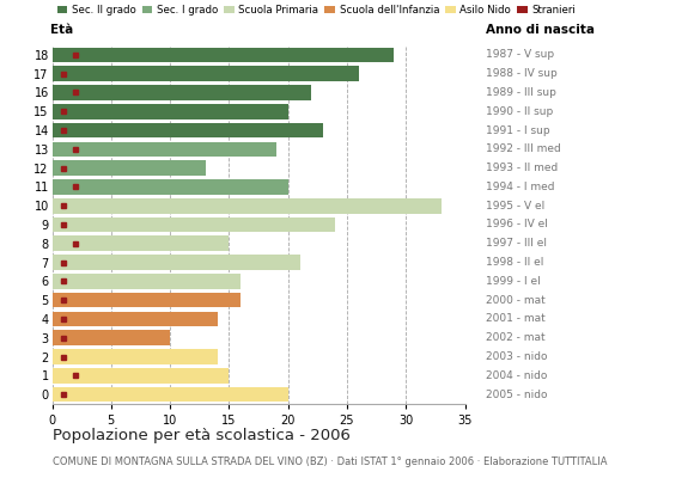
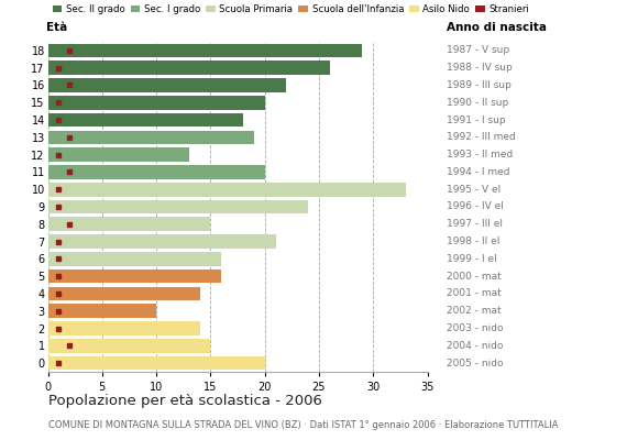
14: 23 -> 18
